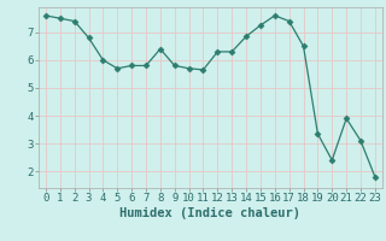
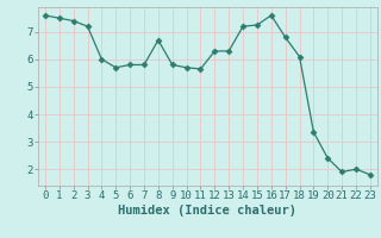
3: 6.80 -> 7.20
8: 6.40 -> 6.70
14: 6.85 -> 7.20
17: 7.40 -> 6.80
18: 6.50 -> 6.10
21: 3.90 -> 1.90
22: 3.10 -> 2.00
